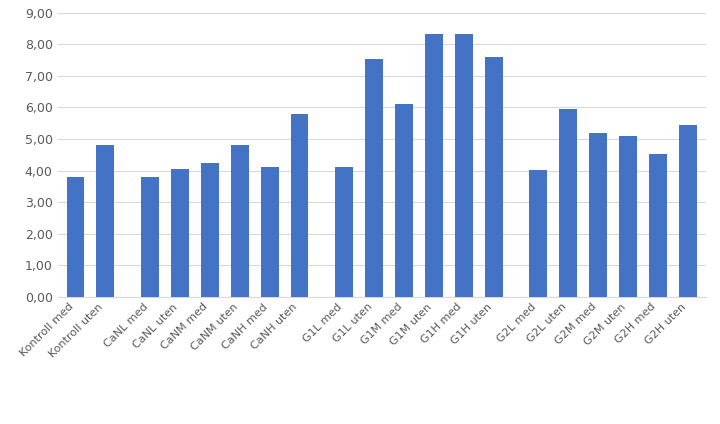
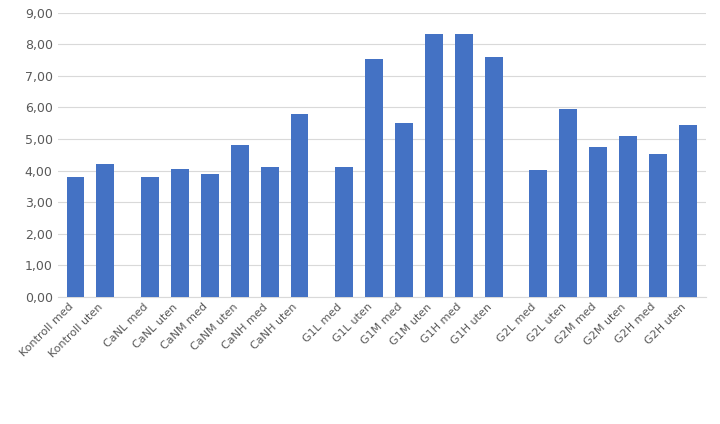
Kontroll uten: 4,80 -> 4,22
CaNM med: 4,25 -> 3,90
G1M med: 6,10 -> 5,52
G2M med: 5,20 -> 4,75
